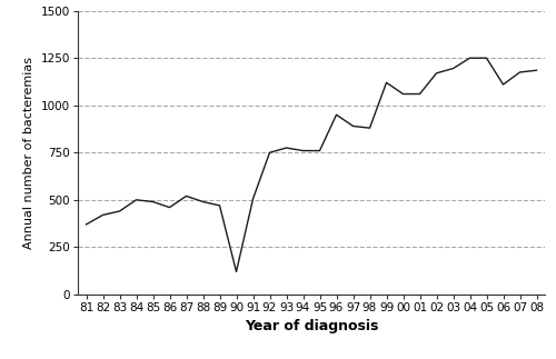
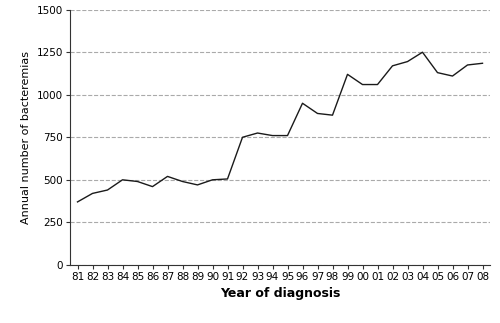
90: 120 -> 500
05: 1250 -> 1130
